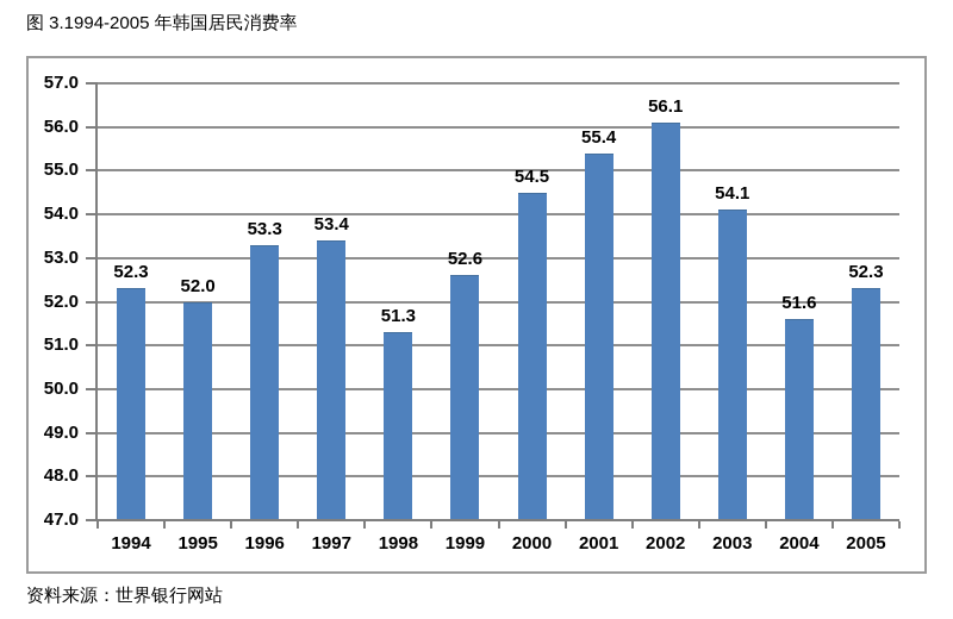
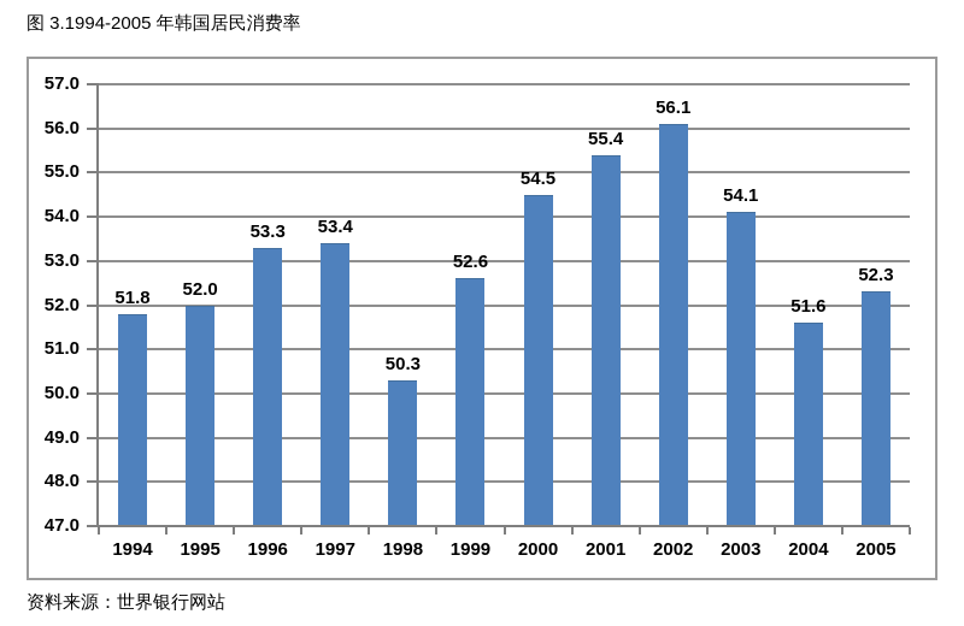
1994: 52.3 -> 51.8
1998: 51.3 -> 50.3
